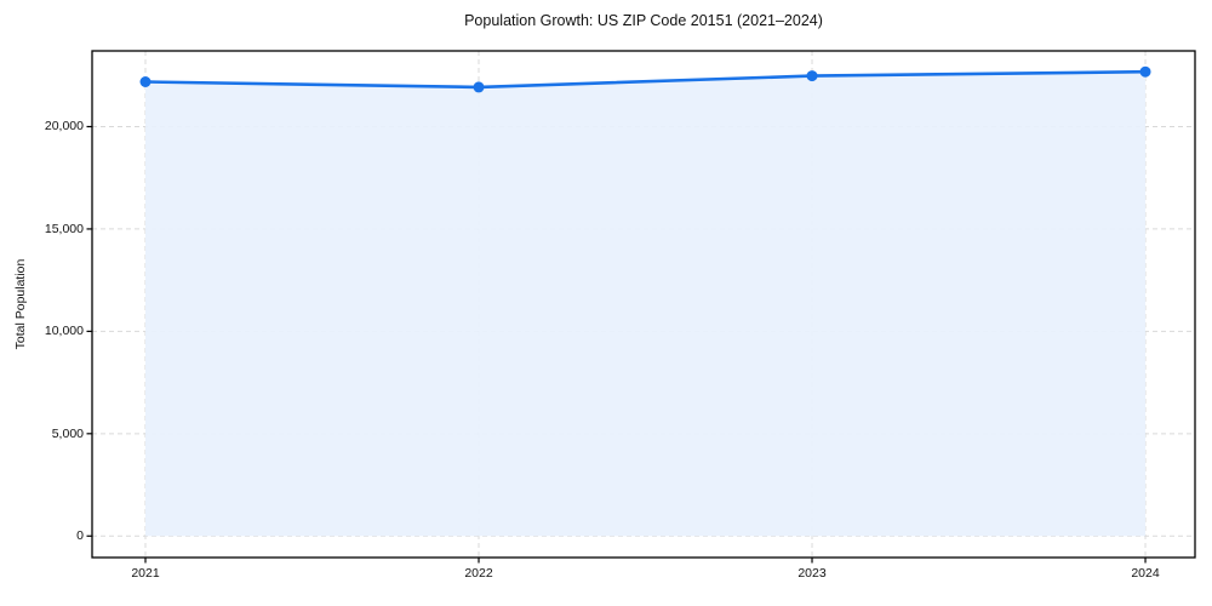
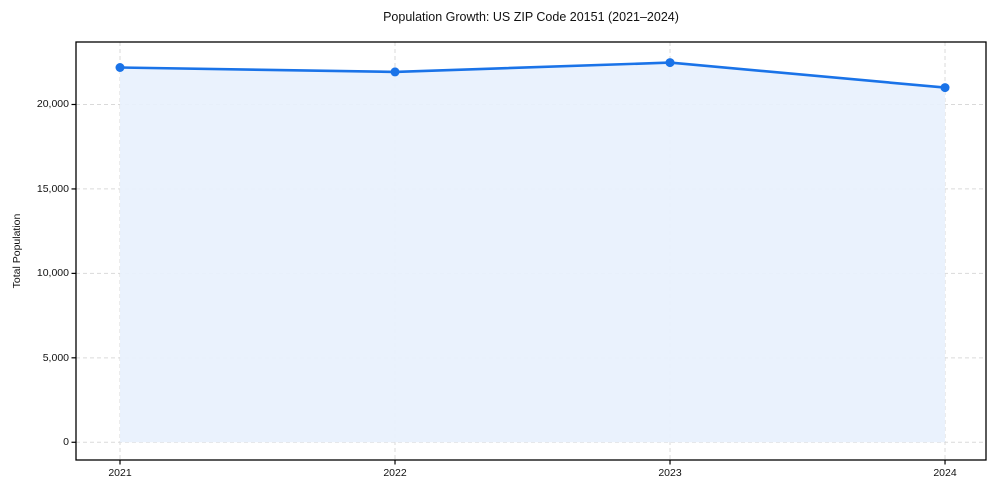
2024: 22700 -> 21000
